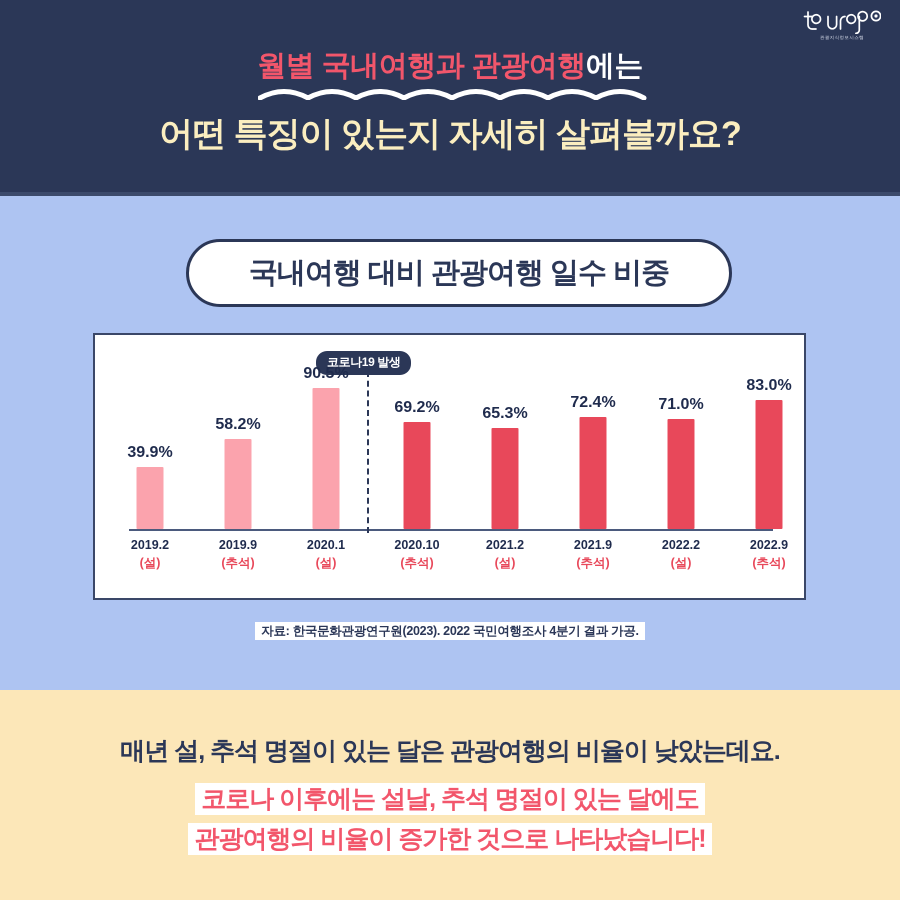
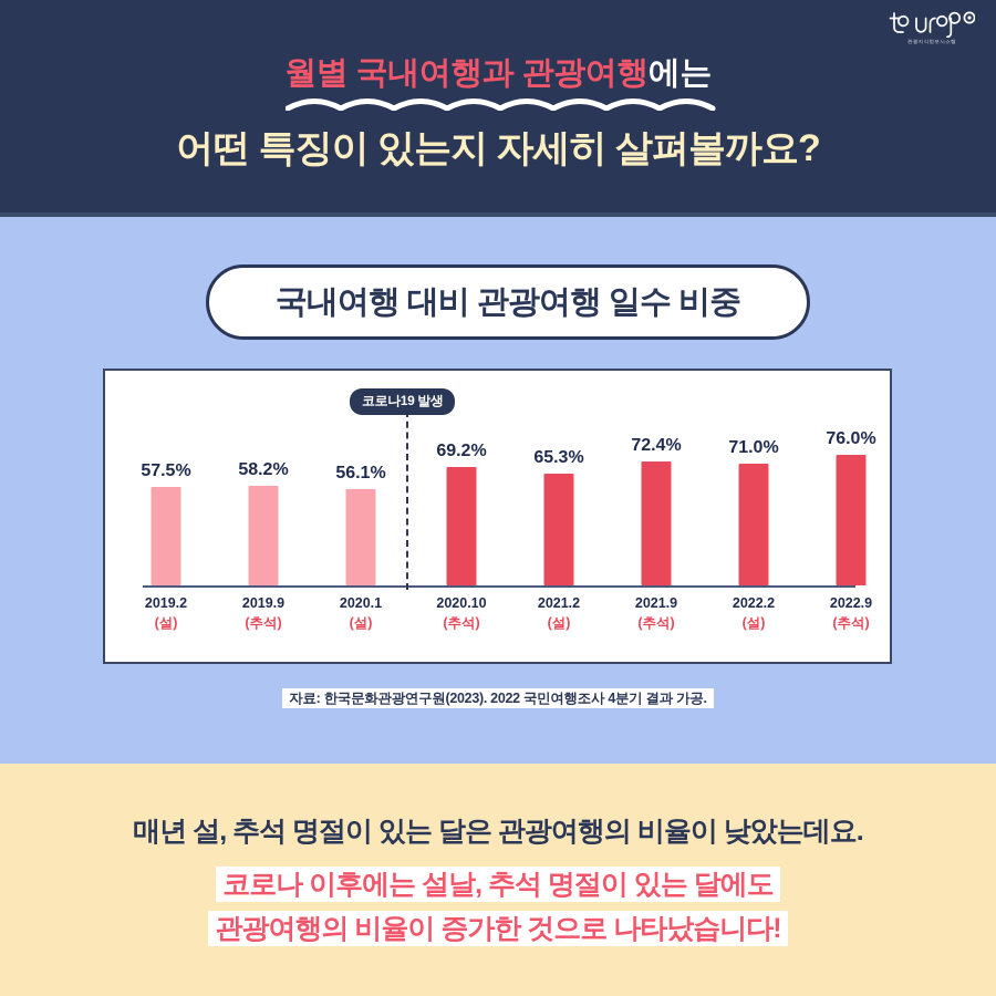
2019.2: 39.9% -> 57.5%
2020.1: 90.5% -> 56.1%
2022.9: 83.0% -> 76.0%
